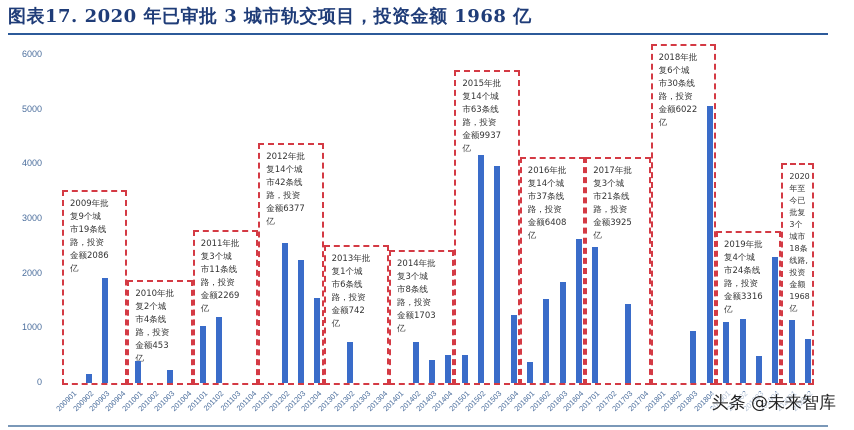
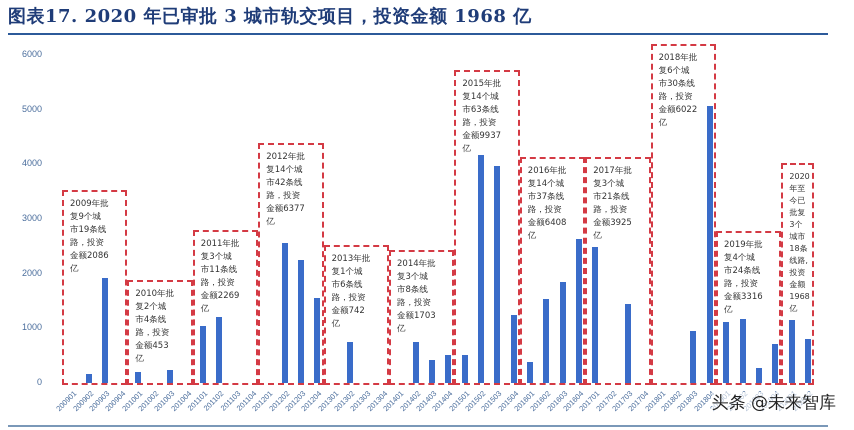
201001: 400 -> 200
201903: 500 -> 300
201904: 2300 -> 700
